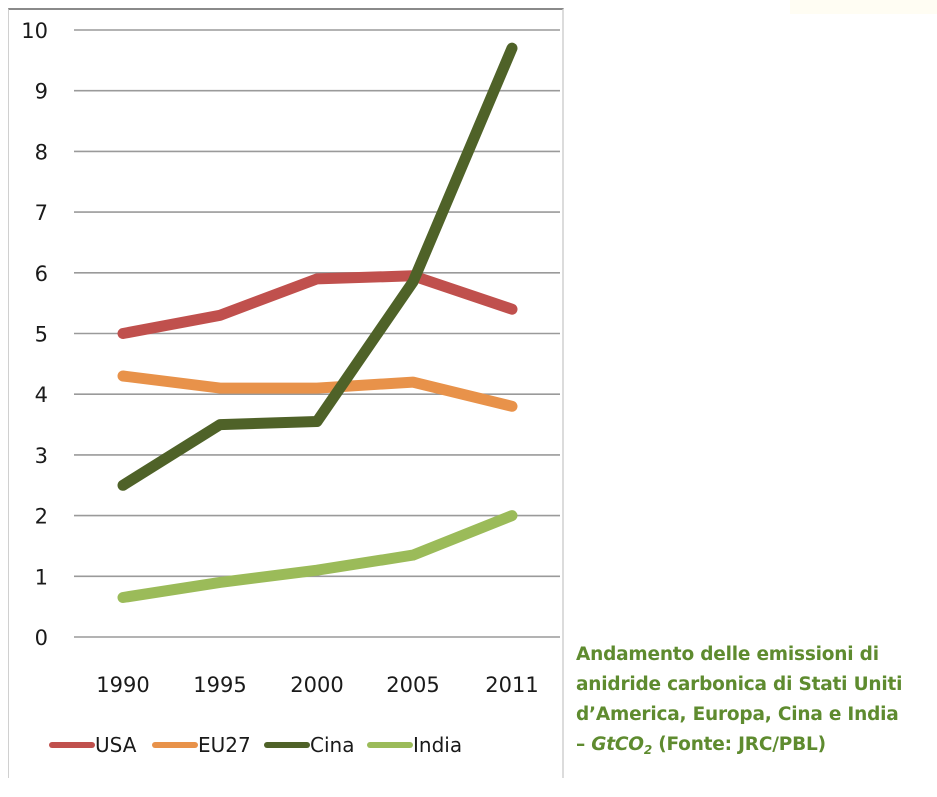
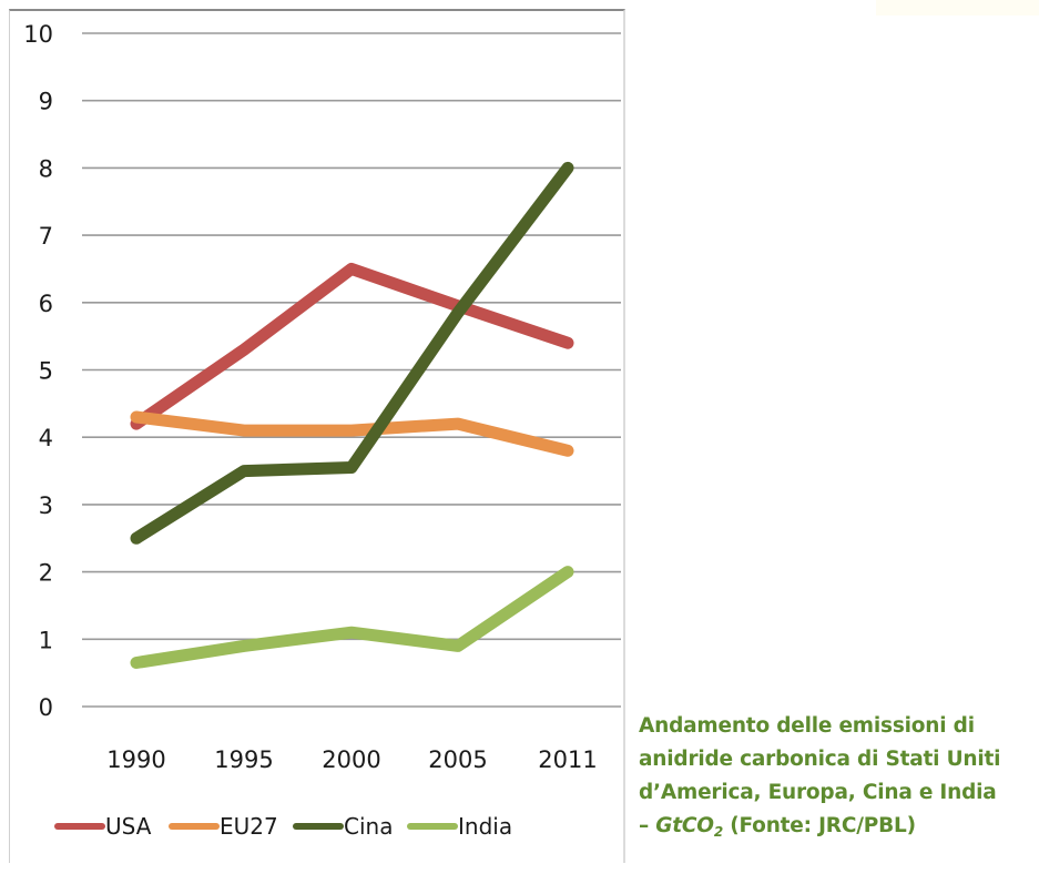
USA/1990: 5.0 -> 4.2
USA/2000: 5.9 -> 6.5
India/2005: 1.4 -> 0.9
Cina/2011: 9.7 -> 8.0
